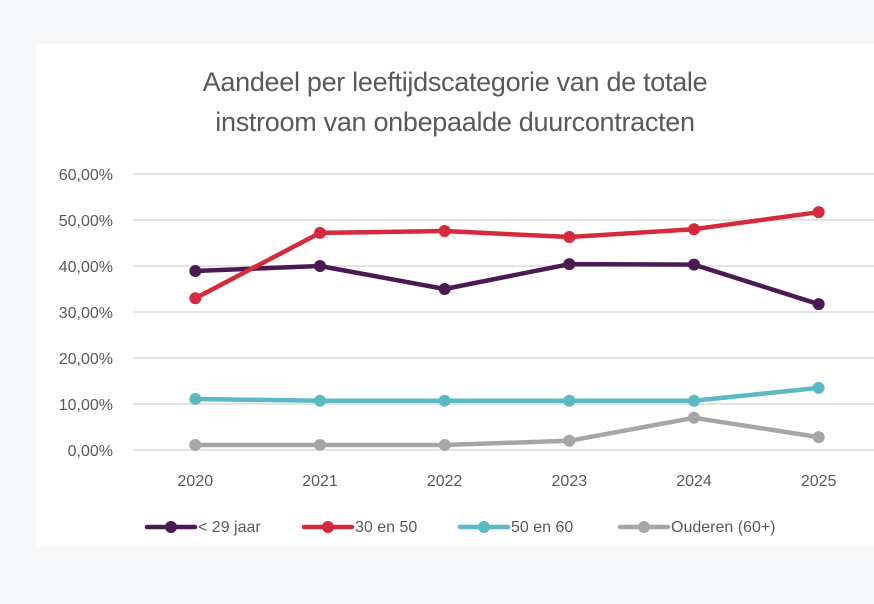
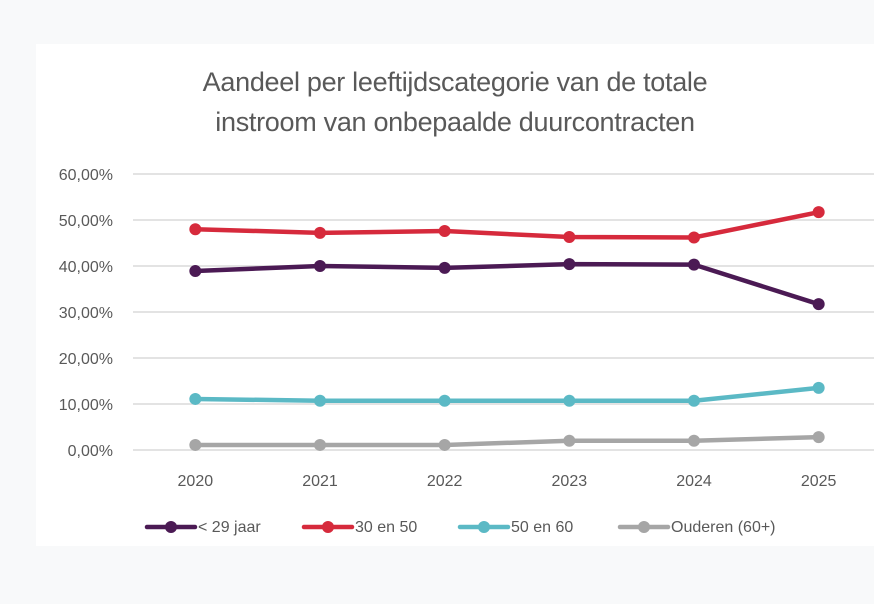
30 en 50/2020: 33% -> 48%
< 29 jaar/2022: 35% -> 40%
30 en 50/2024: 48% -> 46%
Ouderen (60+)/2024: 7% -> 2%
